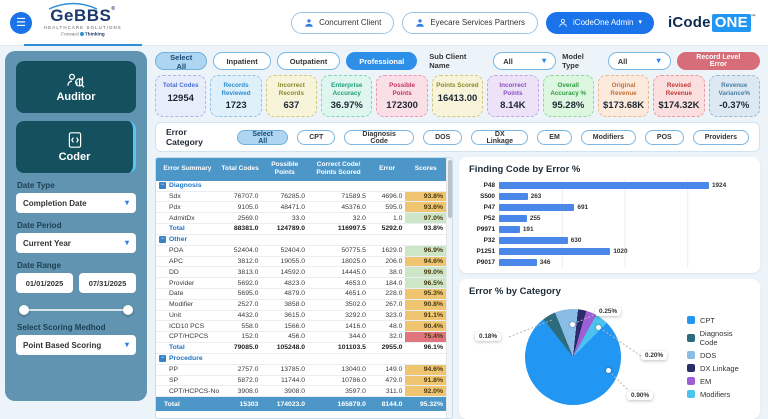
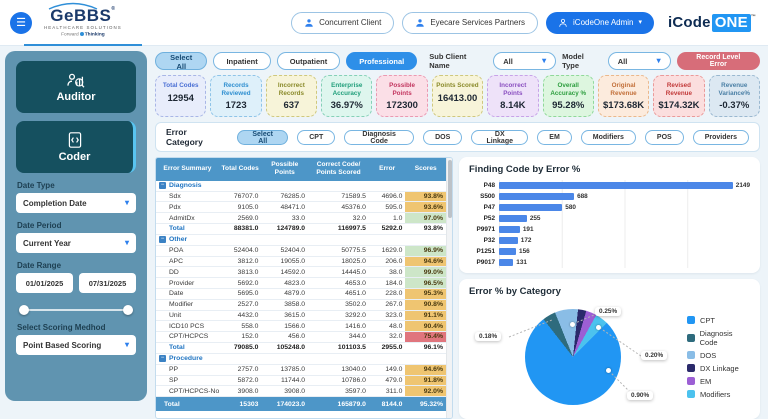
Finding Code by Error %/P48: 1924 -> 2149
Finding Code by Error %/S500: 263 -> 688
Finding Code by Error %/P47: 691 -> 580
Finding Code by Error %/P32: 630 -> 172
Finding Code by Error %/P1251: 1020 -> 156
Finding Code by Error %/P9017: 346 -> 131
